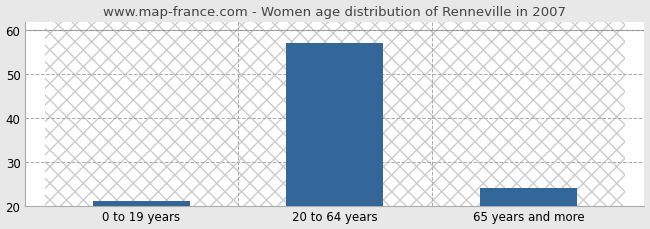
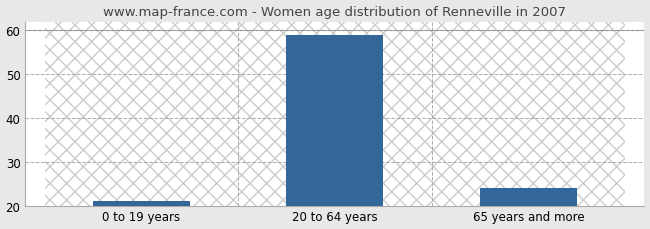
20 to 64 years: 57 -> 59
